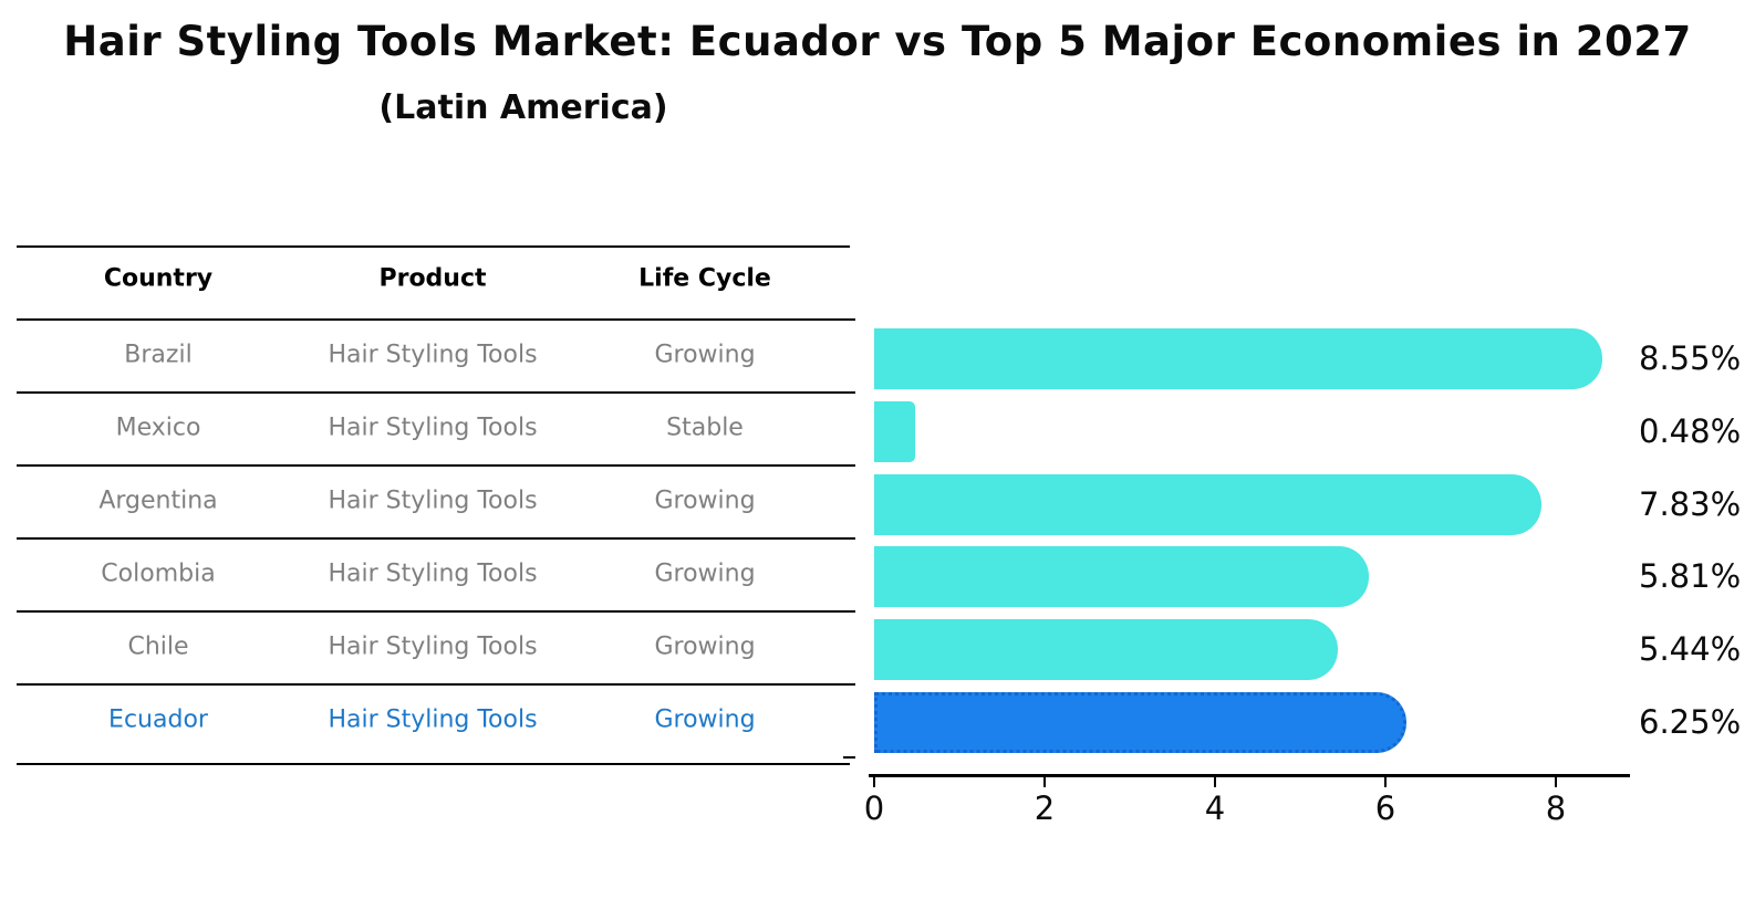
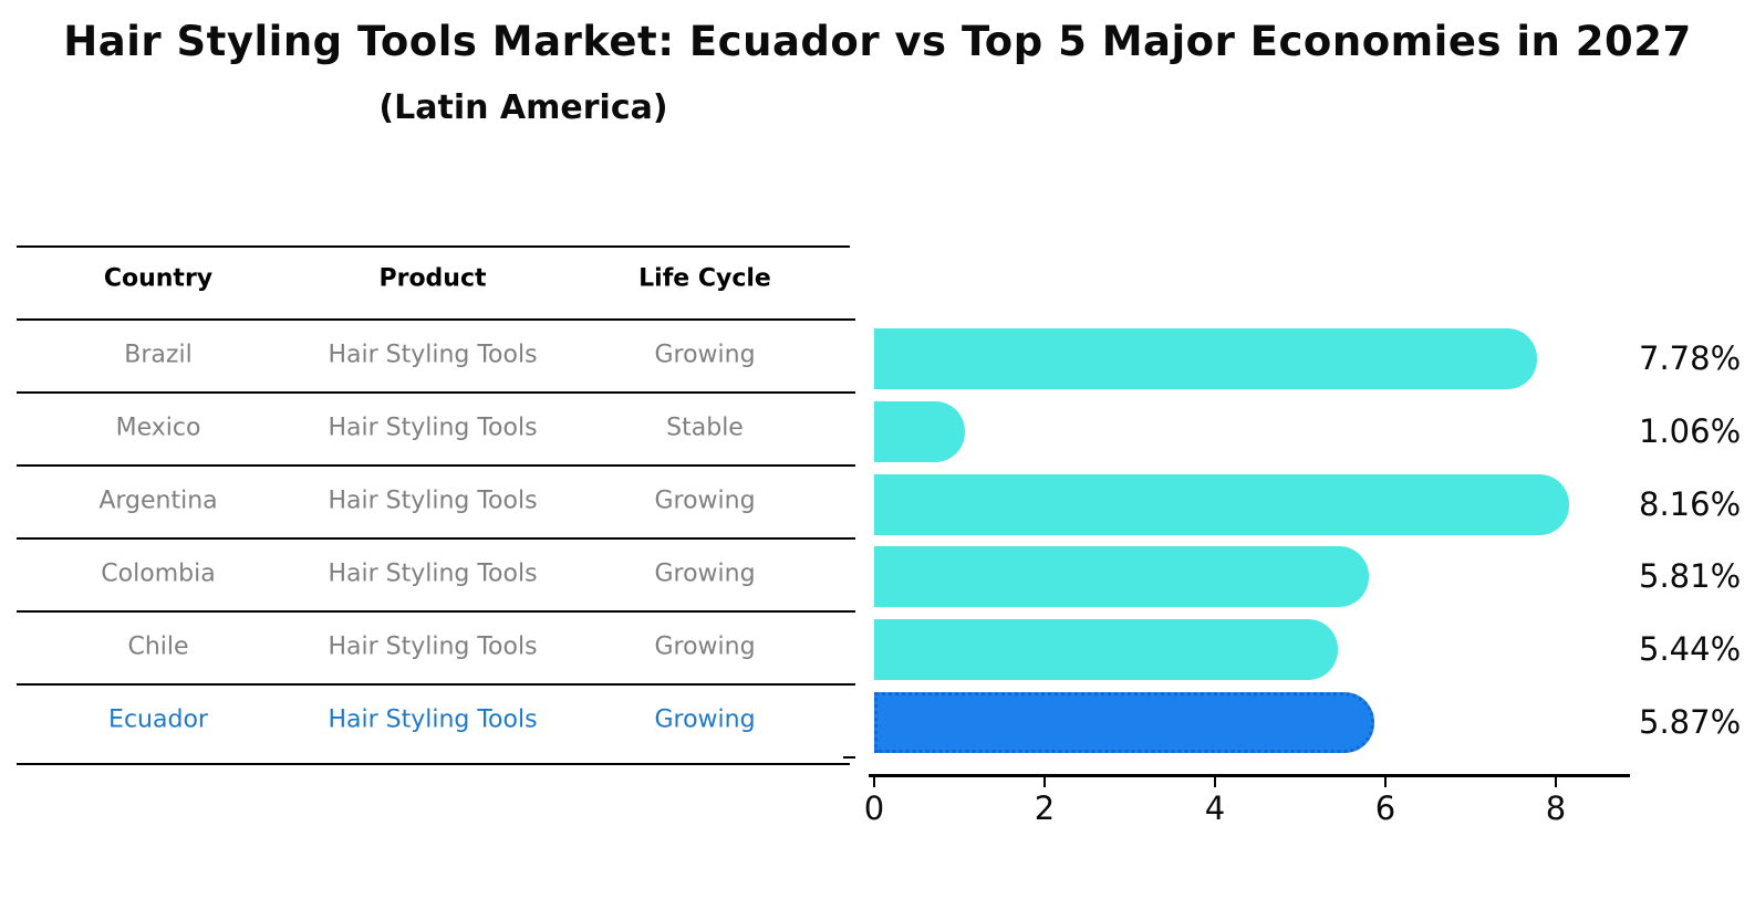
Brazil: 8.55% -> 7.78%
Mexico: 0.48% -> 1.06%
Argentina: 7.83% -> 8.16%
Ecuador: 6.25% -> 5.87%
